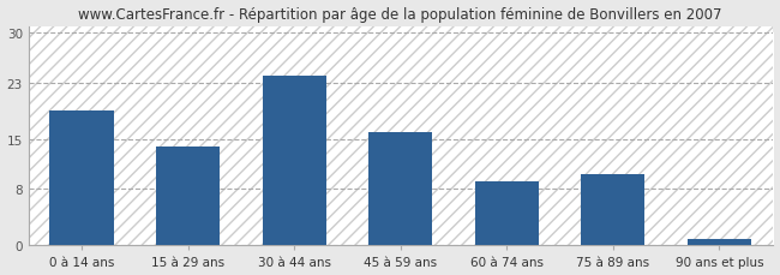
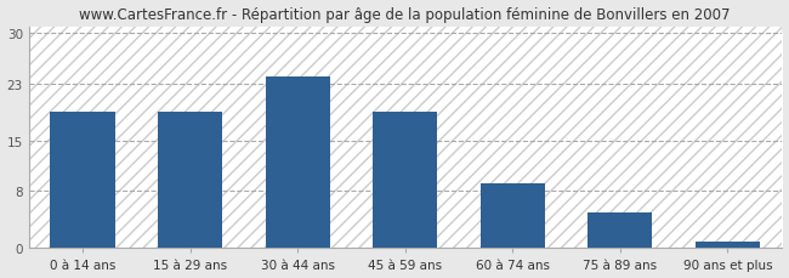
15 à 29 ans: 14 -> 19
45 à 59 ans: 16 -> 19
75 à 89 ans: 10 -> 5
